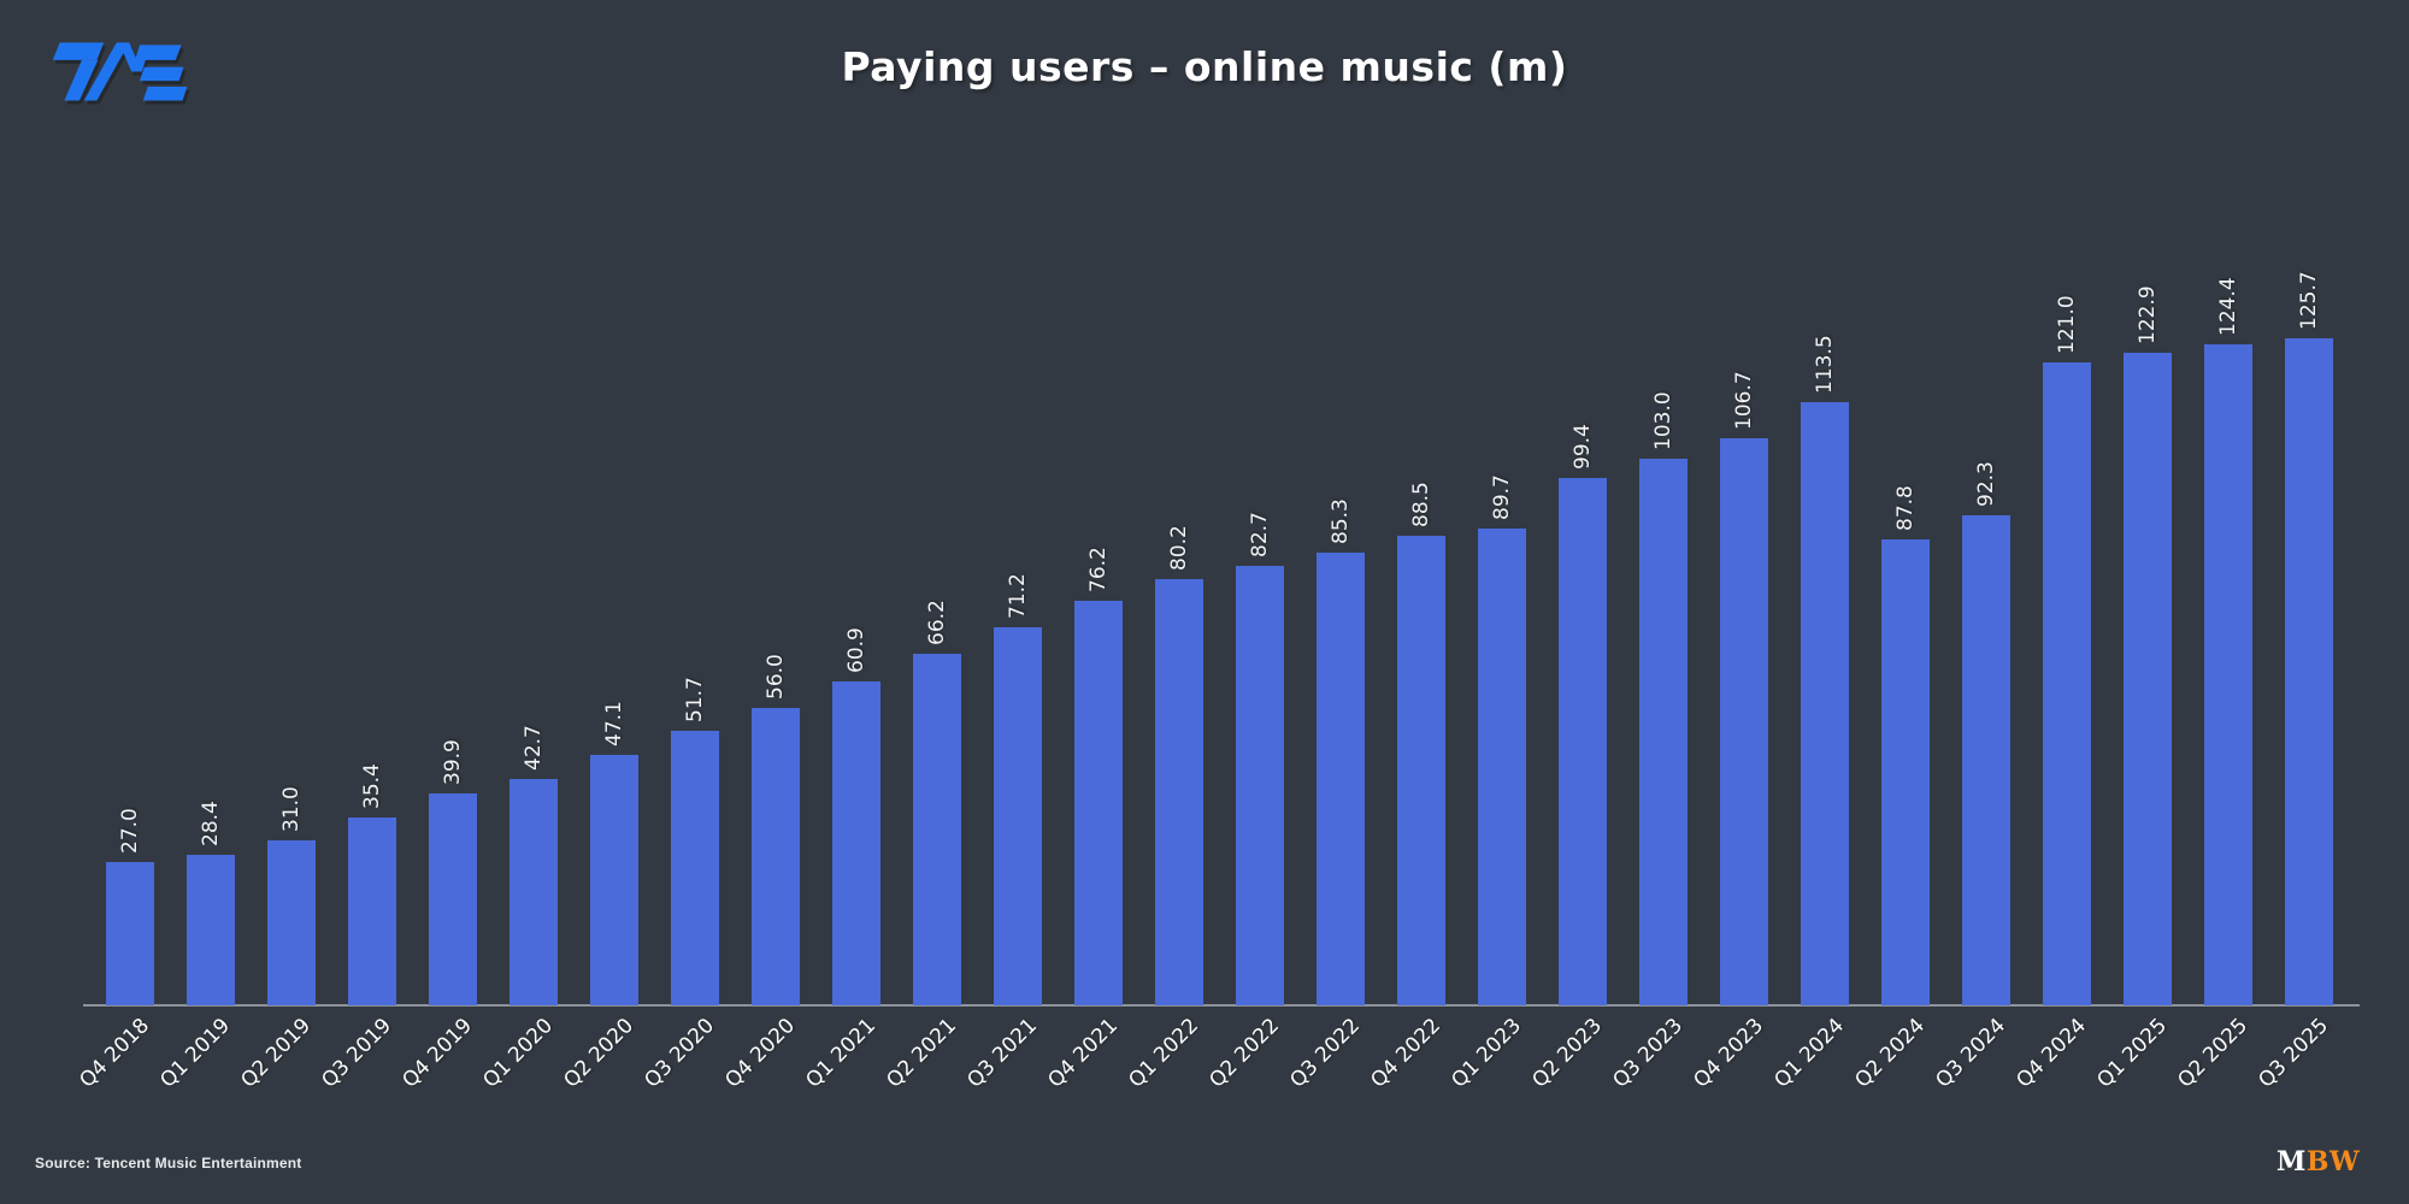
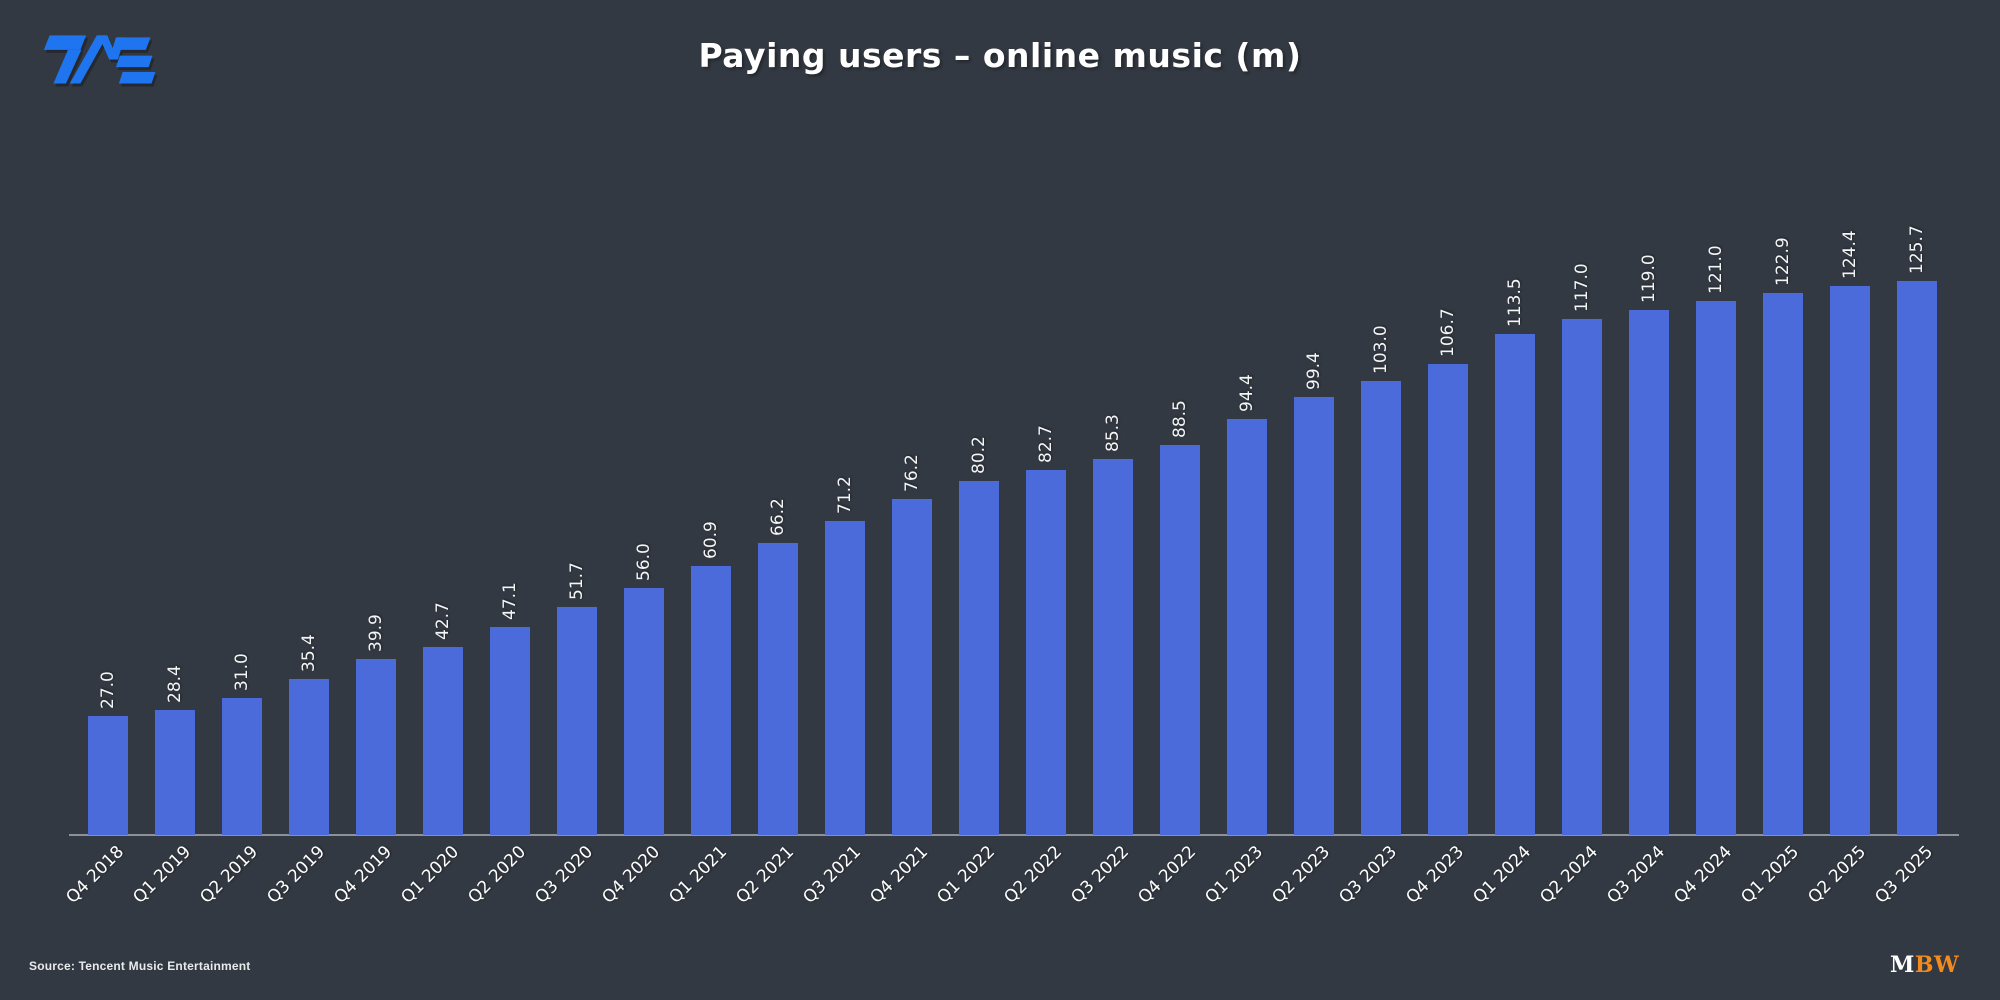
Q1 2023: 89.7 -> 94.4
Q2 2024: 87.8 -> 117.0
Q3 2024: 92.3 -> 119.0
